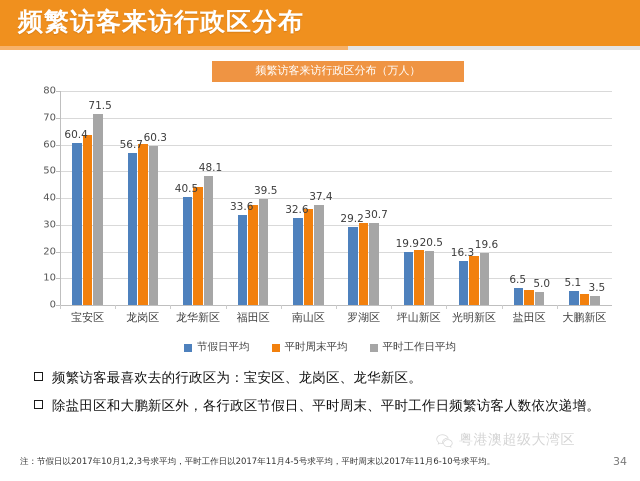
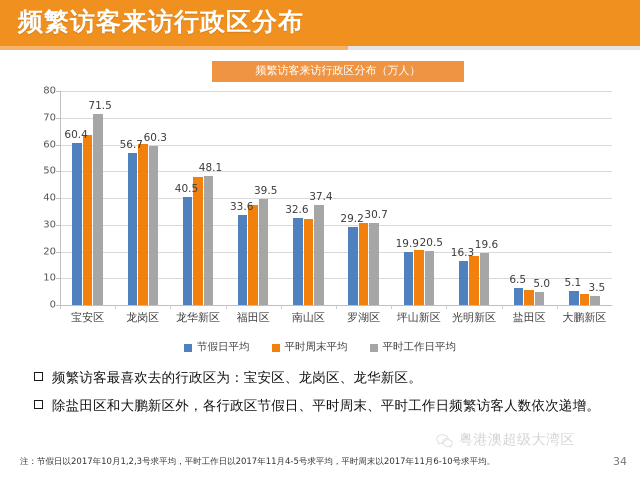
平时周末平均/龙华新区: 44 -> 48
平时周末平均/南山区: 36 -> 32
